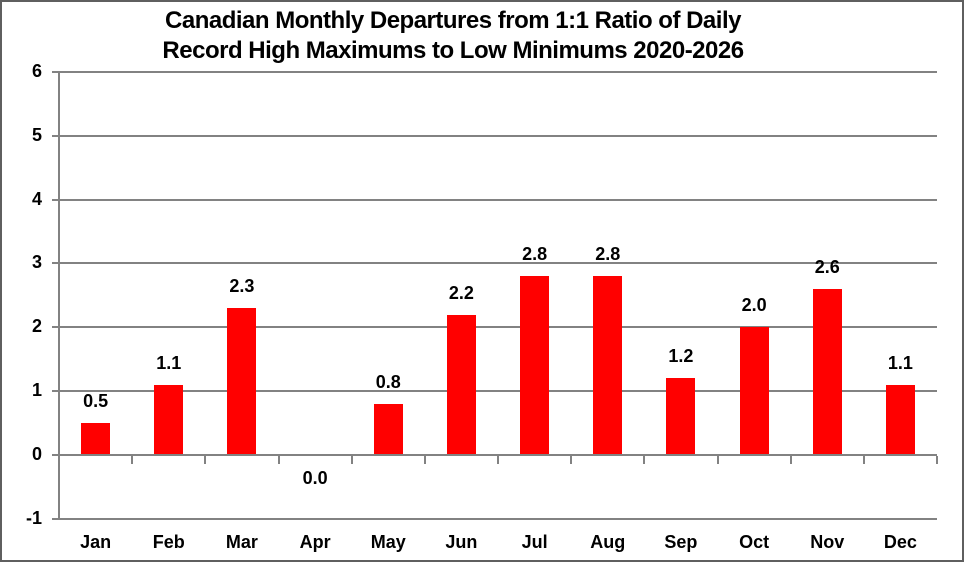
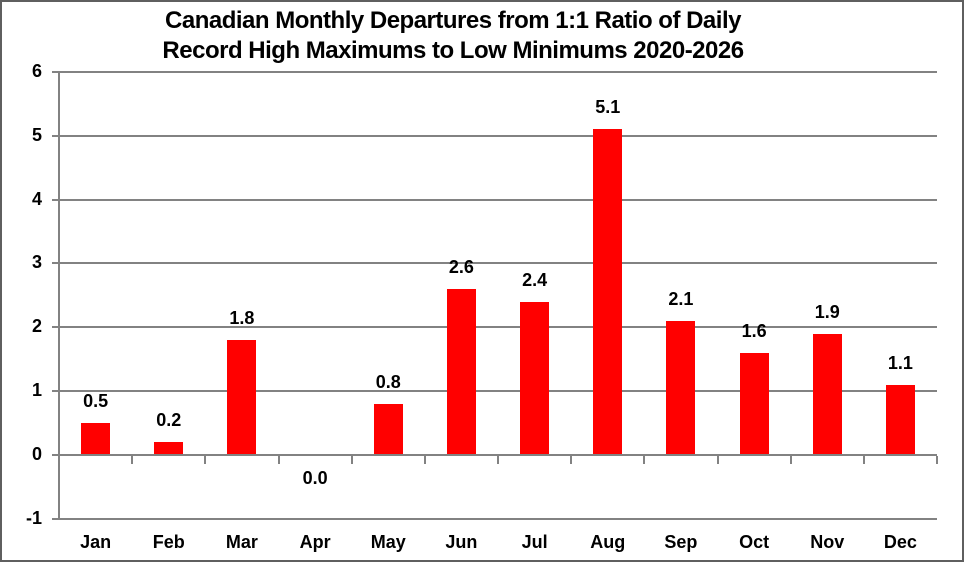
Feb: 1.1 -> 0.2
Mar: 2.3 -> 1.8
Jun: 2.2 -> 2.6
Jul: 2.8 -> 2.4
Aug: 2.8 -> 5.1
Sep: 1.2 -> 2.1
Oct: 2.0 -> 1.6
Nov: 2.6 -> 1.9
